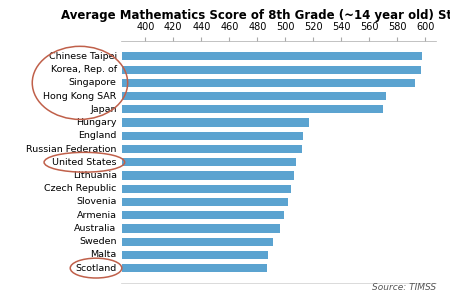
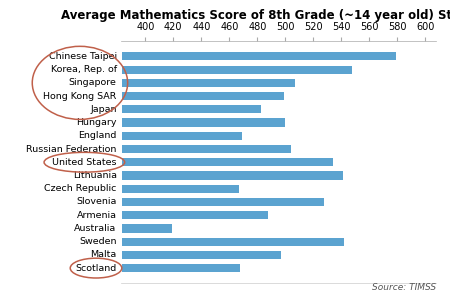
Chinese Taipei: 598 -> 579
Korea, Rep. of: 597 -> 548
Singapore: 593 -> 507
Hong Kong SAR: 572 -> 499
Japan: 570 -> 483
Hungary: 517 -> 500
England: 513 -> 469
Russian Federation: 512 -> 504
United States: 508 -> 534
Lithuania: 506 -> 541
Czech Republic: 504 -> 467
Slovenia: 502 -> 528
Armenia: 499 -> 488
Australia: 496 -> 419
Sweden: 491 -> 542
Malta: 488 -> 497
Scotland: 487 -> 468
